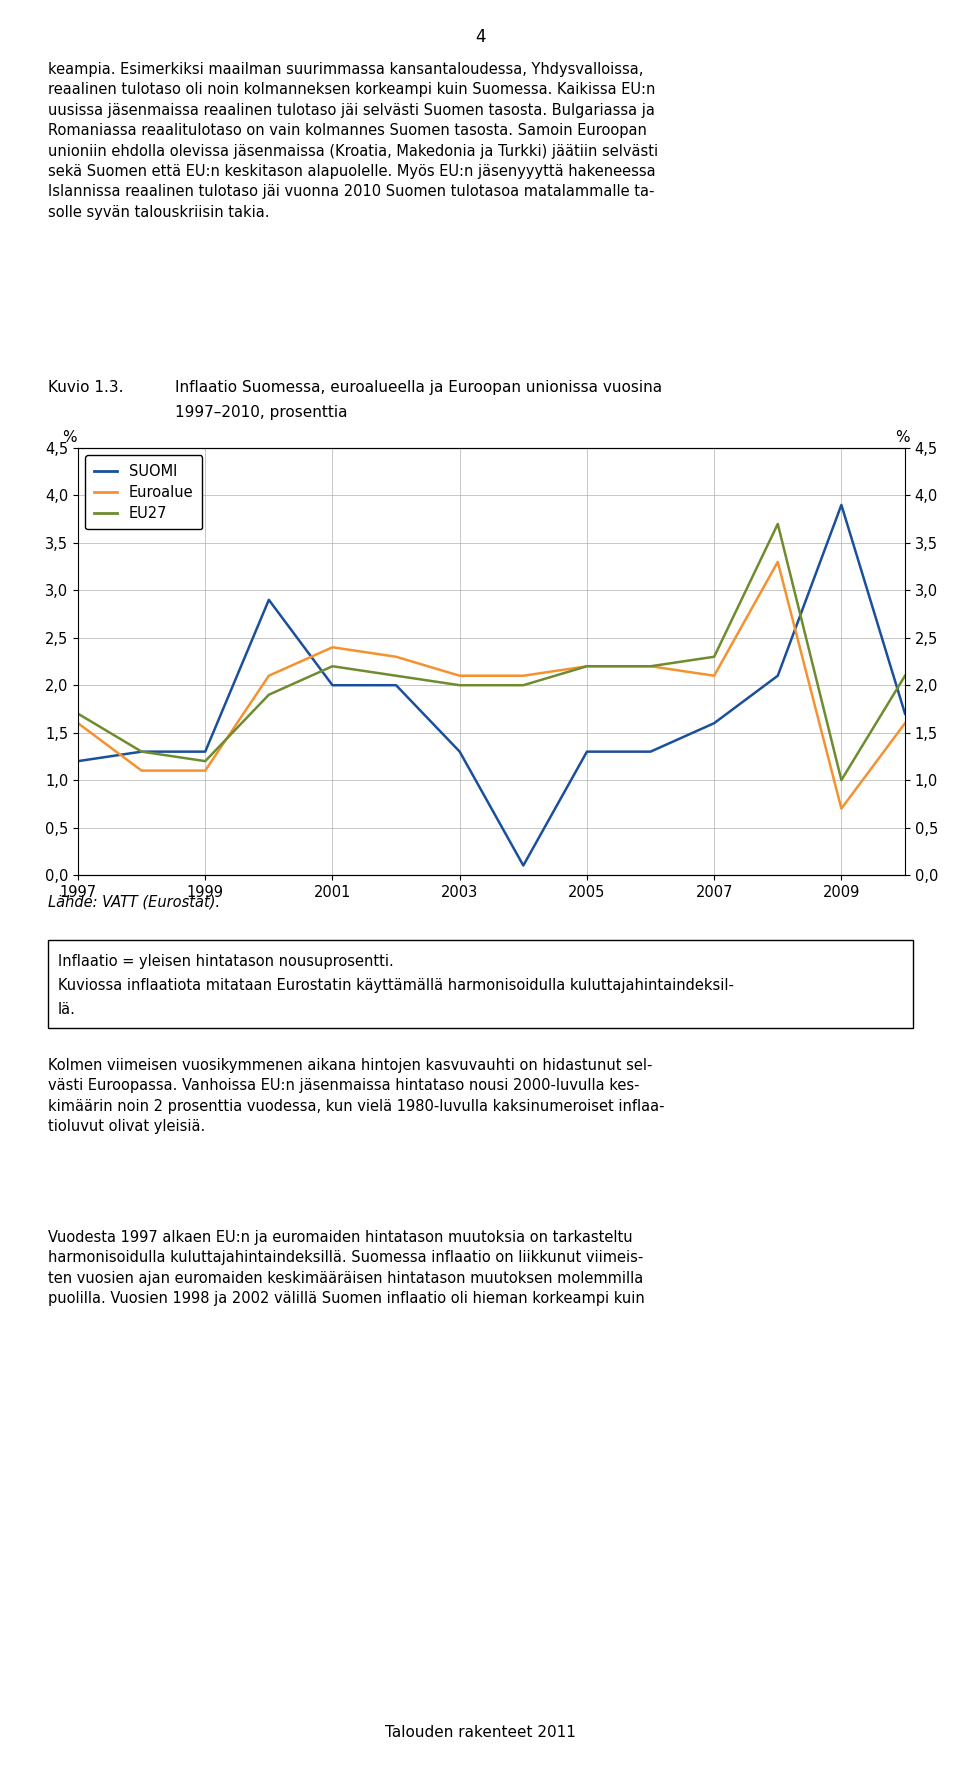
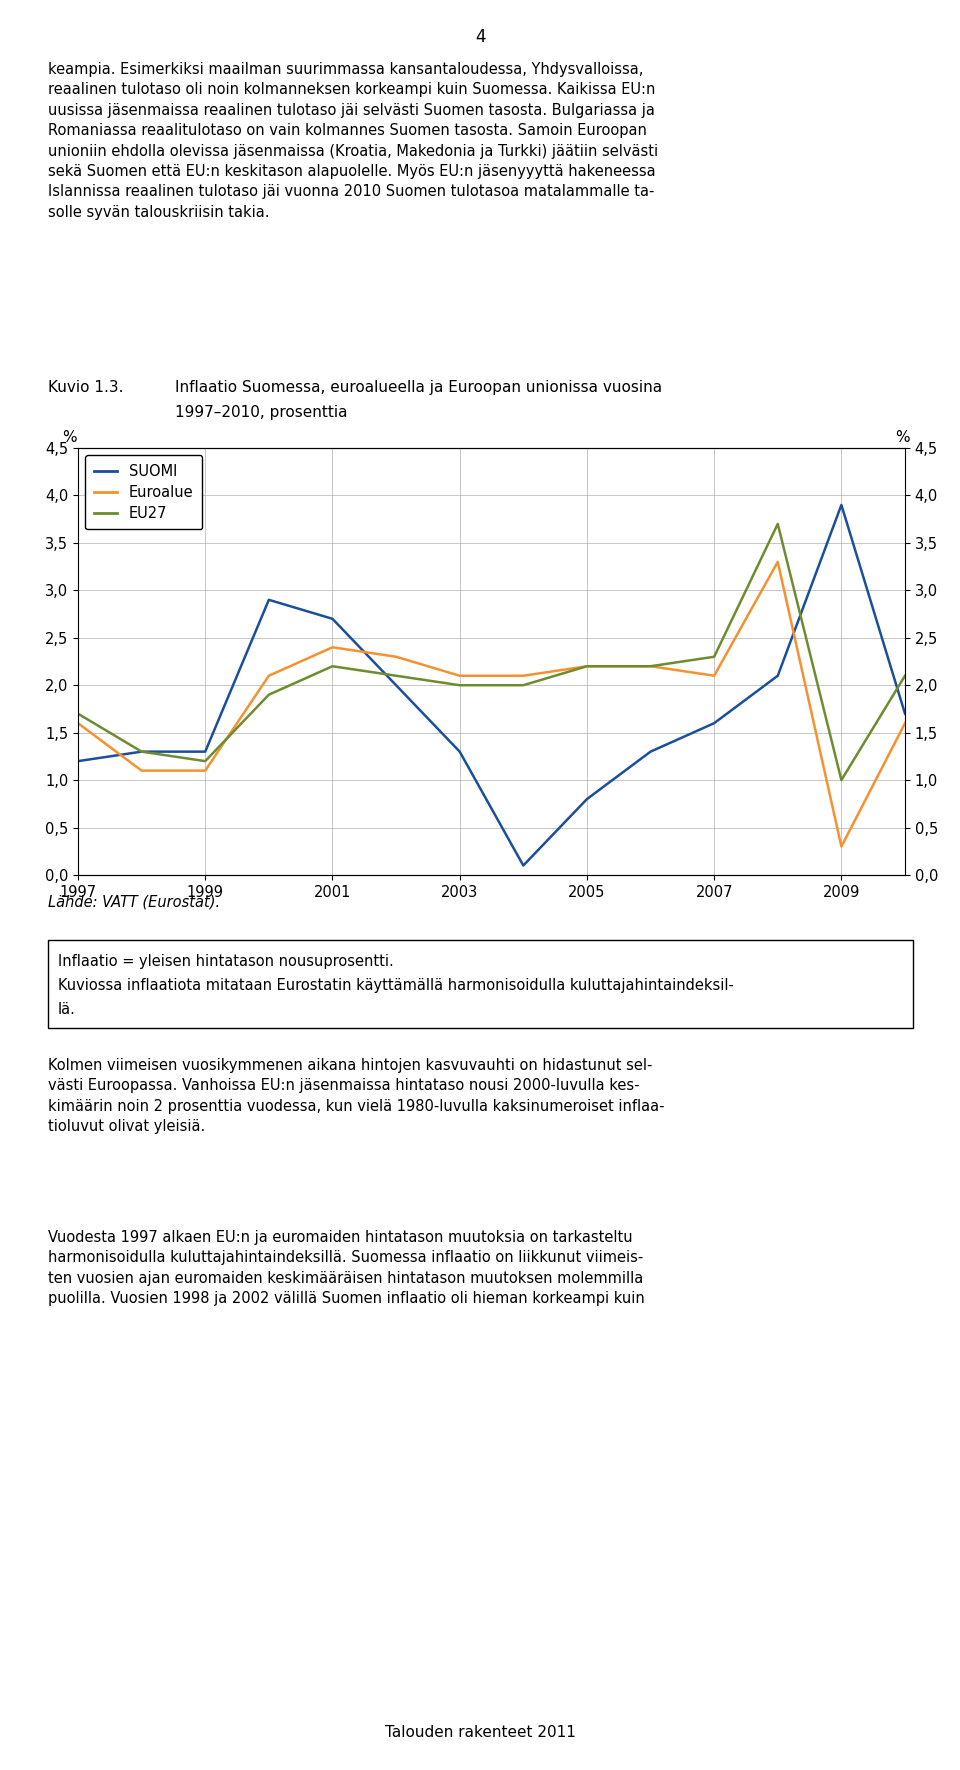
SUOMI/2001: 2,0 -> 2,7
SUOMI/2005: 1,3 -> 0,8
Euroalue/2009: 0,7 -> 0,3
